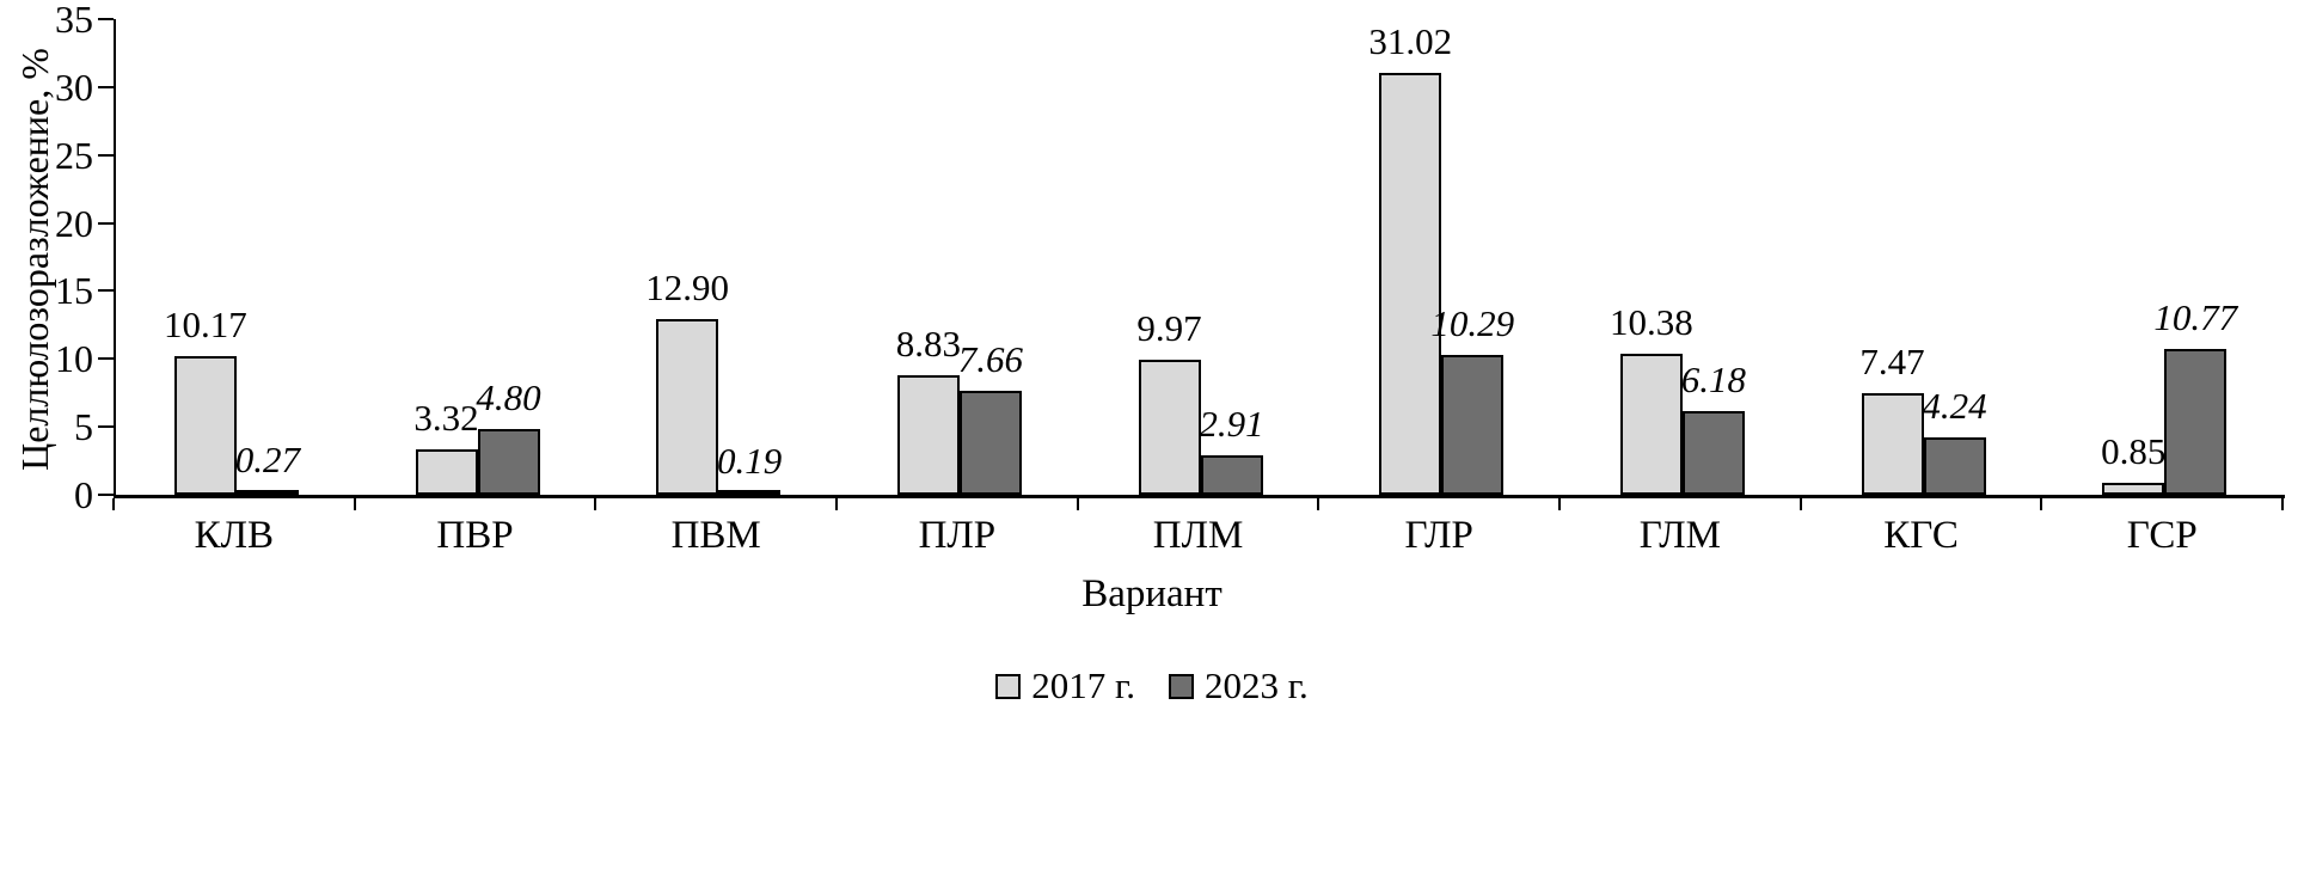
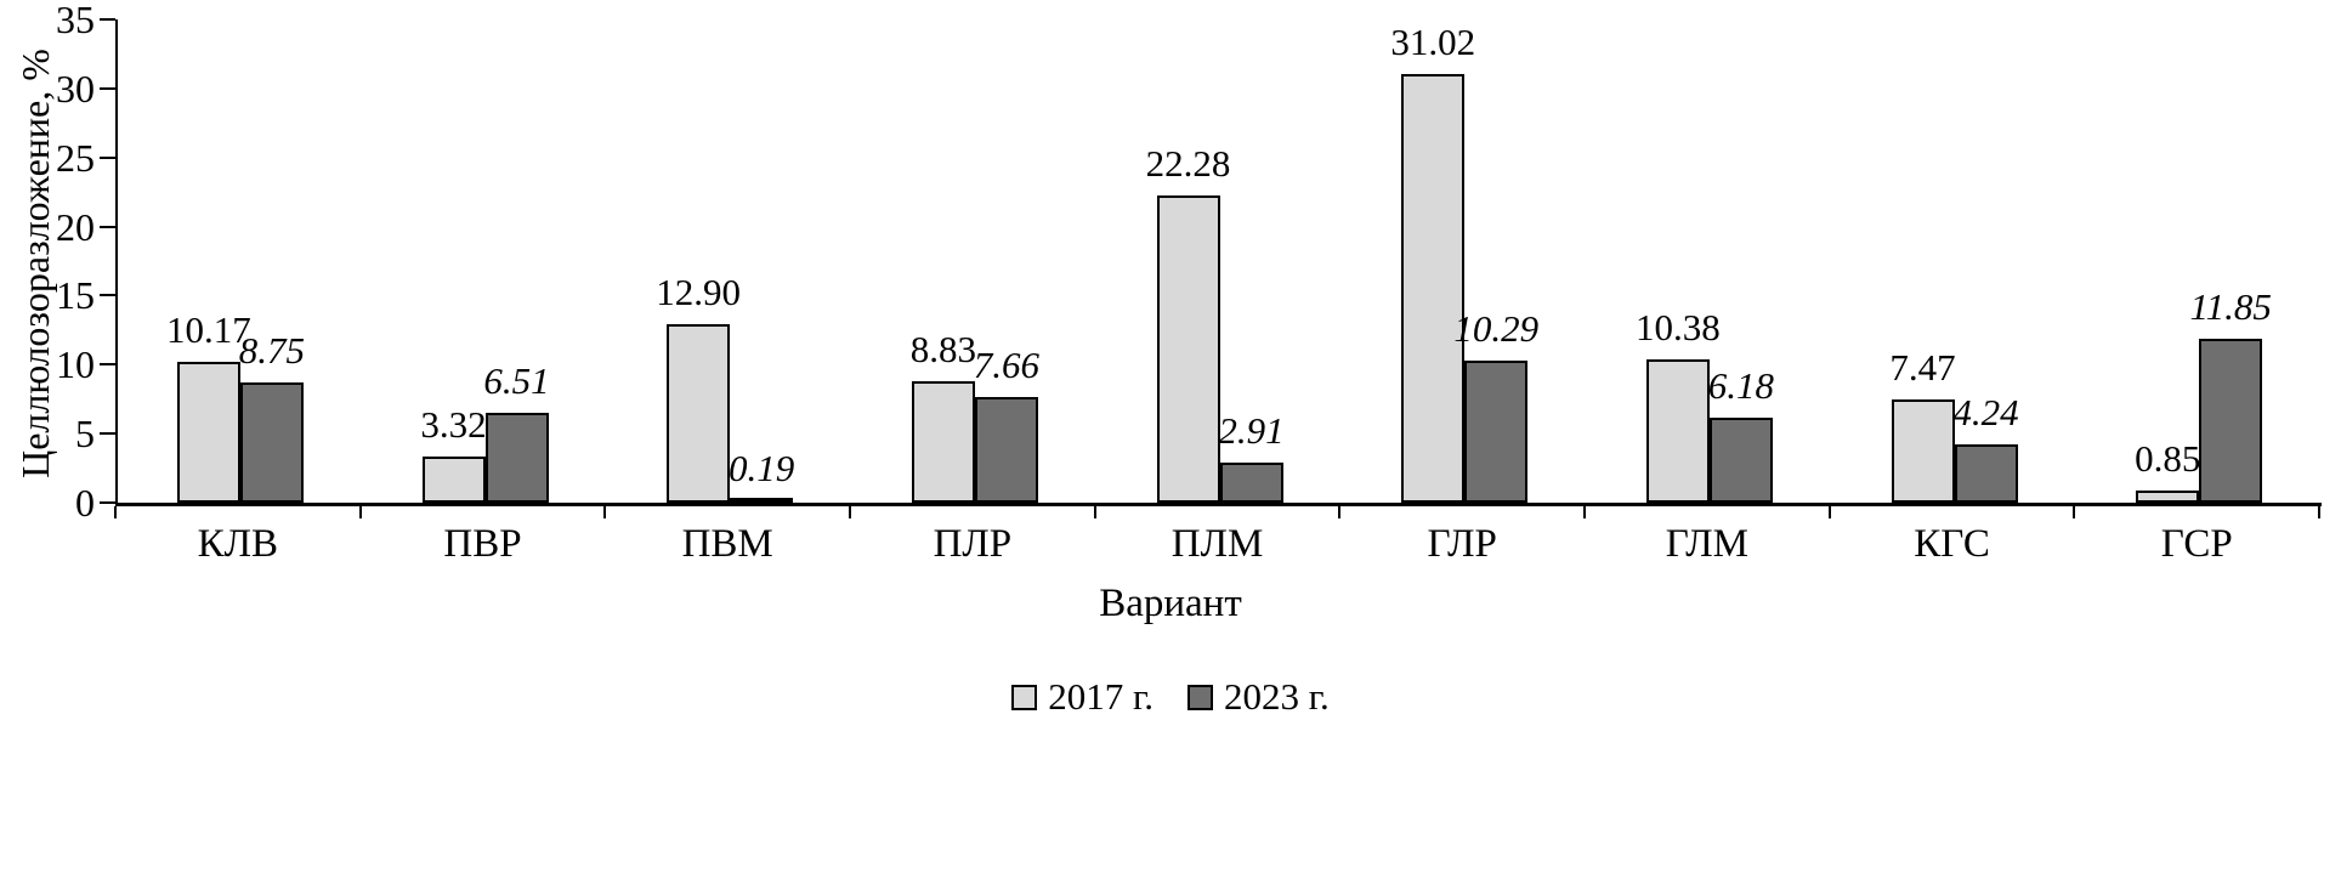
2023 г./КЛВ: 0.27 -> 8.75
2023 г./ПВР: 4.80 -> 6.51
2017 г./ПЛМ: 9.97 -> 22.28
2023 г./ГСР: 10.77 -> 11.85
